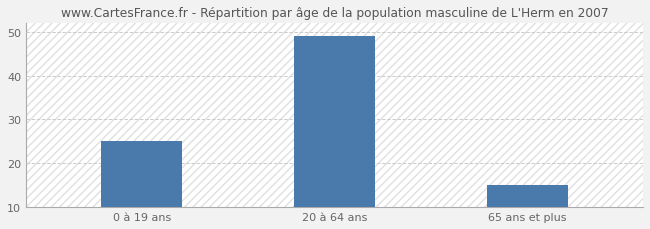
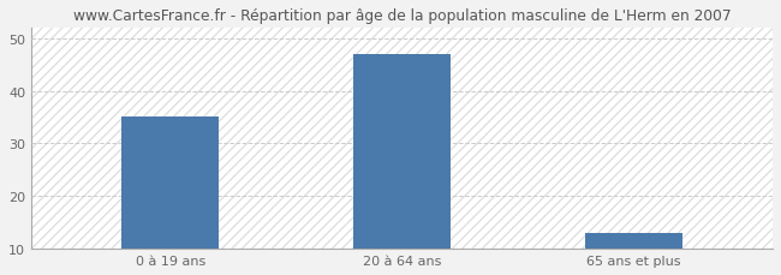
0 à 19 ans: 25 -> 35
20 à 64 ans: 49 -> 47
65 ans et plus: 15 -> 13
